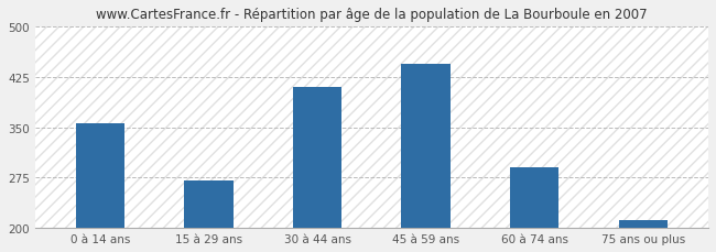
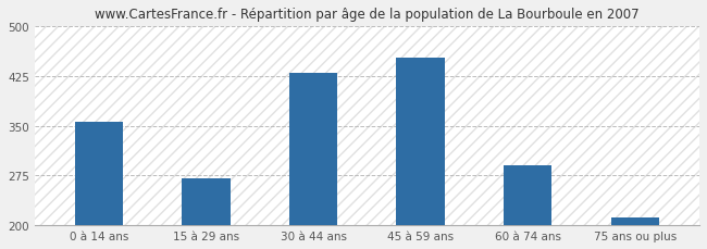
30 à 44 ans: 410 -> 430
45 à 59 ans: 444 -> 453
